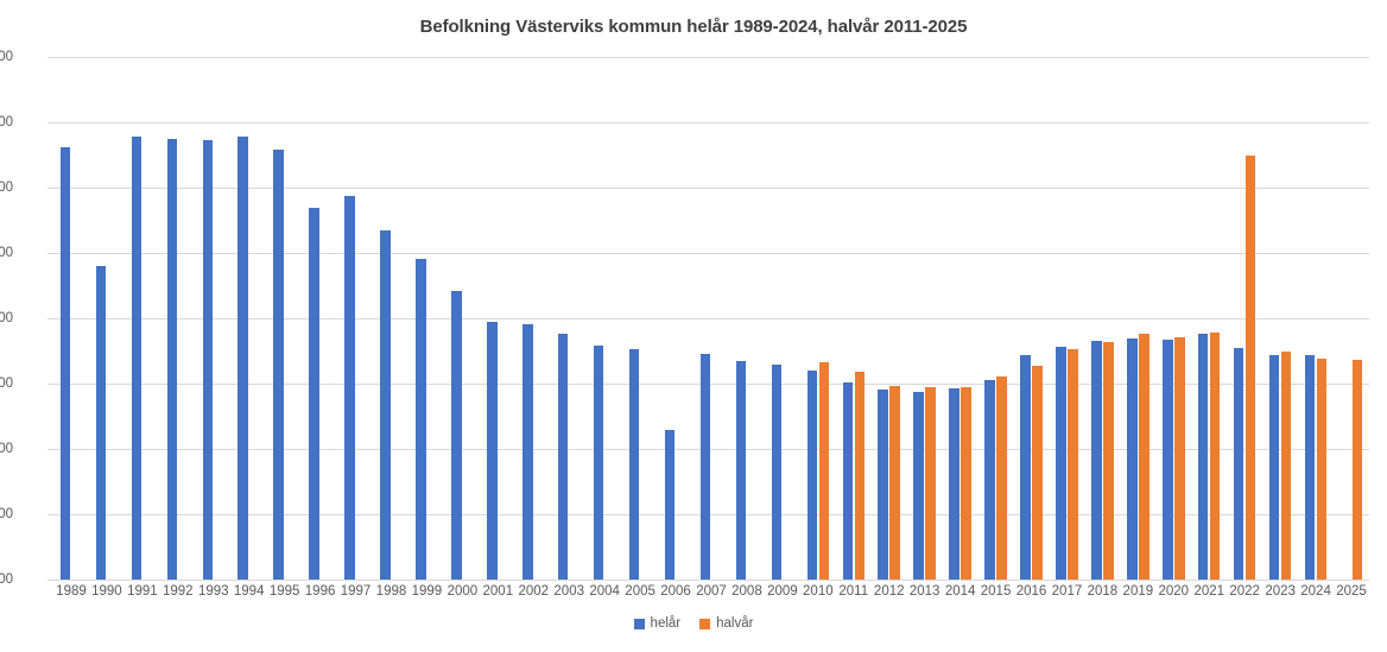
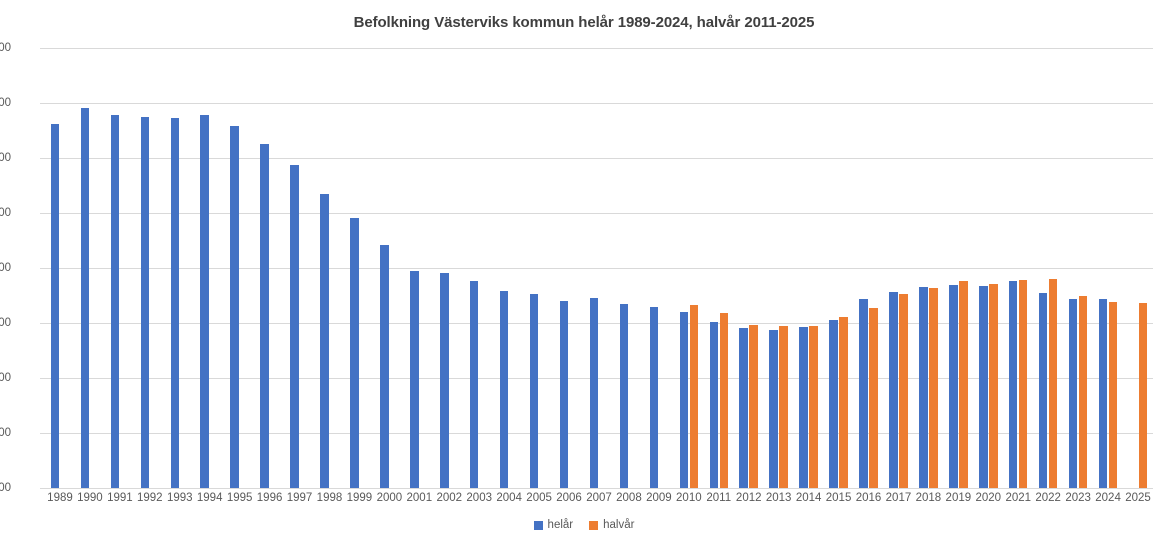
helår/1990: 37800 -> 39900
helår/1996: 38700 -> 39200
helår/2006: 35300 -> 36400
halvår/2022: 39500 -> 36800
